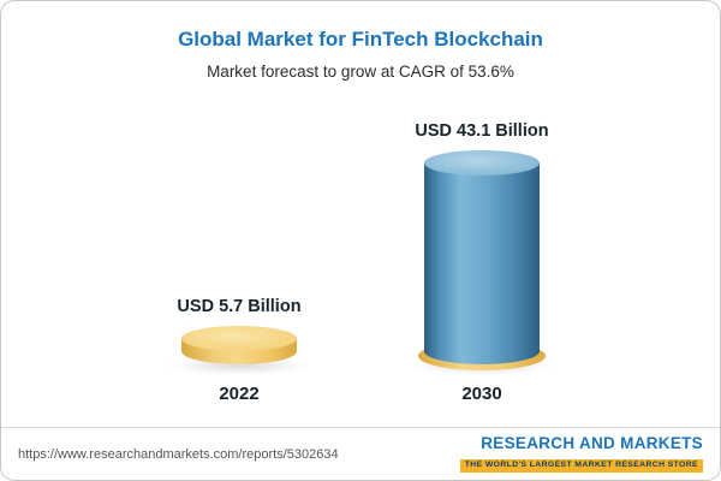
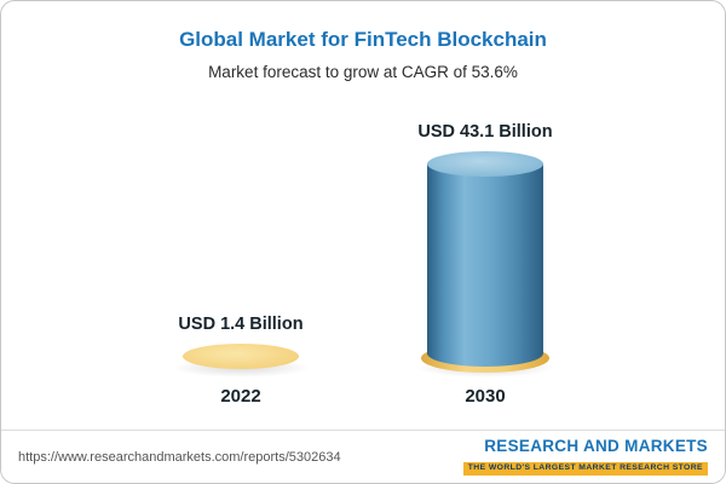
2022: 5.7 -> 1.4
